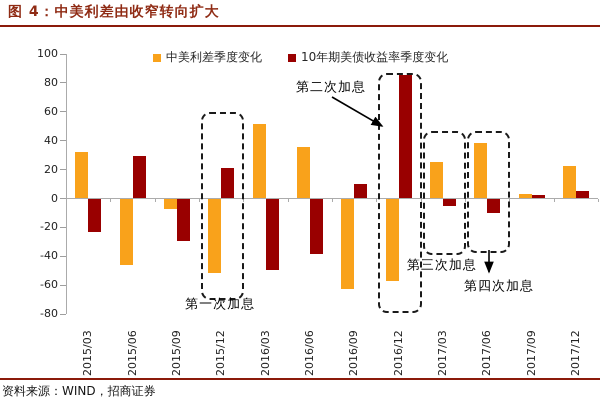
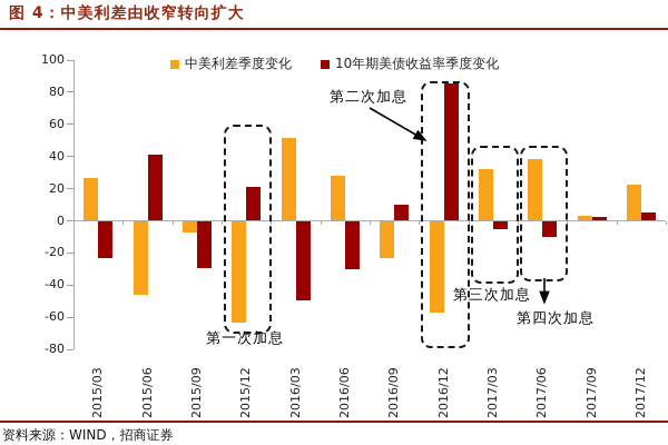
中美利差季度变化/2015/03: 32 -> 26
10年期美债收益率季度变化/2015/06: 29 -> 41
中美利差季度变化/2015/12: -51 -> -63
中美利差季度变化/2016/06: 35 -> 28
10年期美债收益率季度变化/2016/06: -38 -> -30
中美利差季度变化/2016/09: -62 -> -23
中美利差季度变化/2017/03: 25 -> 32
